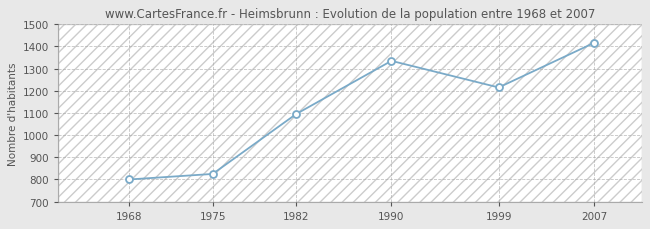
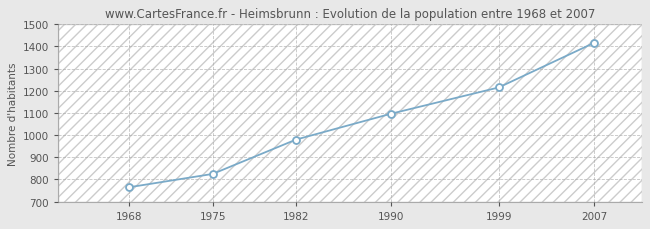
1968: 800 -> 765
1982: 1095 -> 980
1990: 1335 -> 1097
